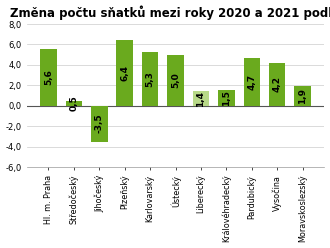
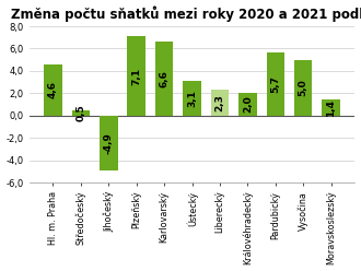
Hl. m. Praha: 5,6 -> 4,6
Jihočeský: -3,5 -> -4,9
Plzeňský: 6,4 -> 7,1
Karlovarský: 5,3 -> 6,6
Ústecký: 5,0 -> 3,1
Liberecký: 1,4 -> 2,3
Královéhradecký: 1,5 -> 2,0
Pardubický: 4,7 -> 5,7
Vysočina: 4,2 -> 5,0
Moravskoslezský: 1,9 -> 1,4
